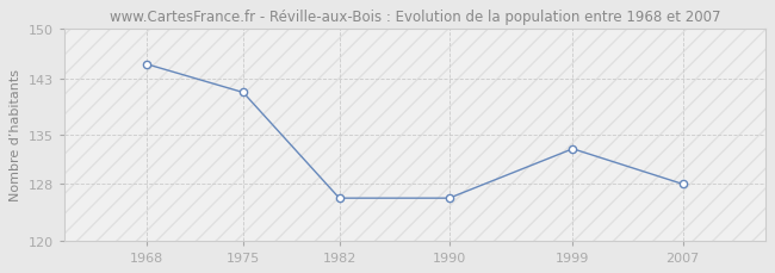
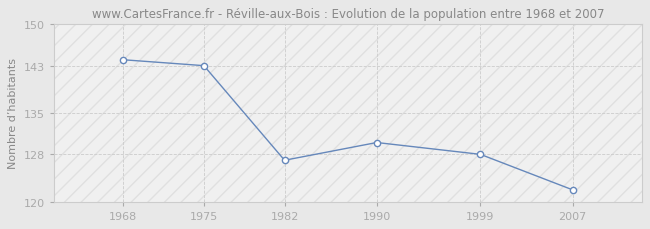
1968: 145 -> 144
1975: 141 -> 143
1982: 126 -> 127
1990: 126 -> 130
1999: 133 -> 128
2007: 128 -> 122
